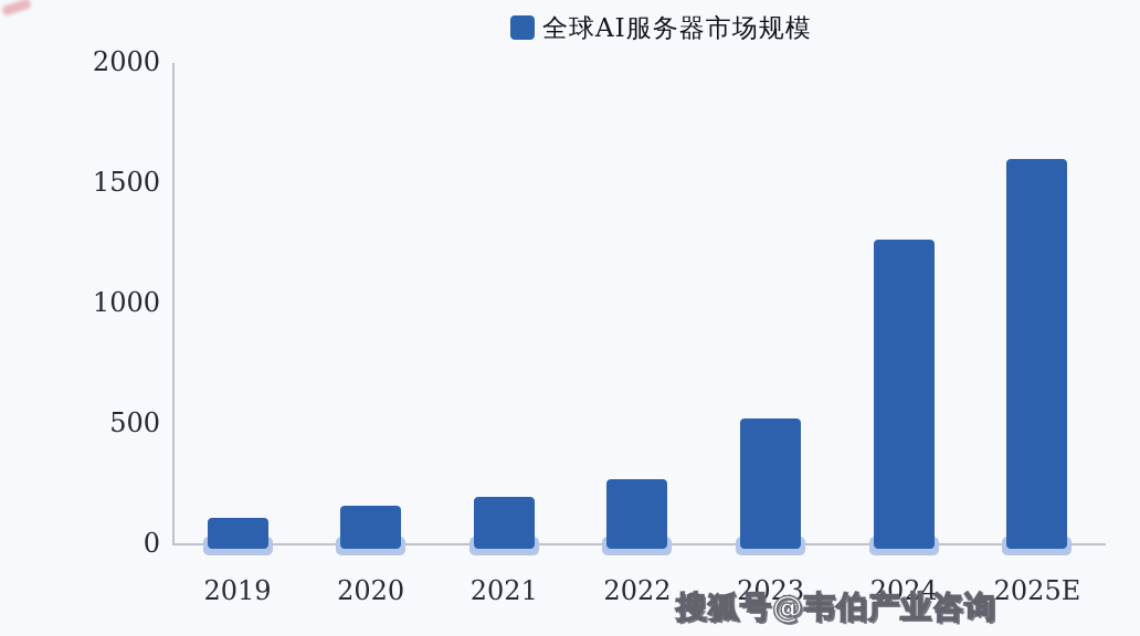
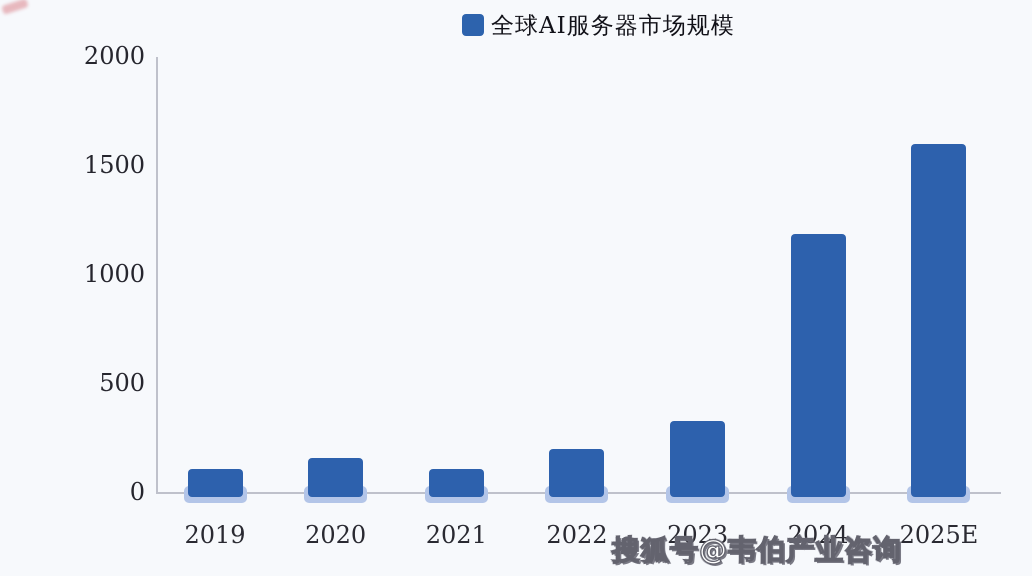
2021: 200 -> 110
2022: 270 -> 200
2023: 520 -> 330
2024: 1260 -> 1190
